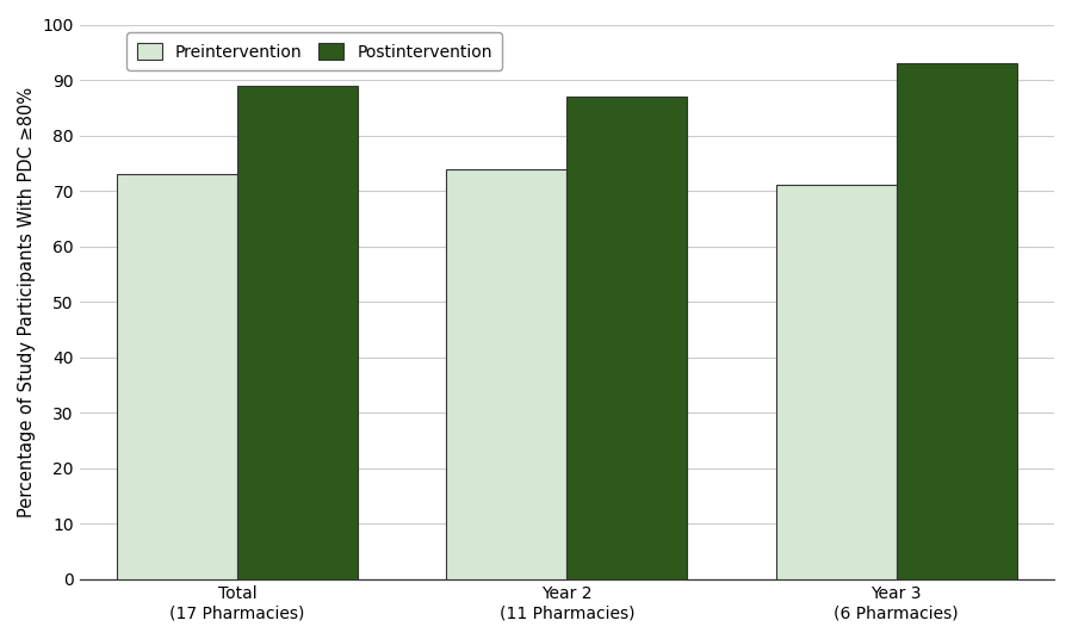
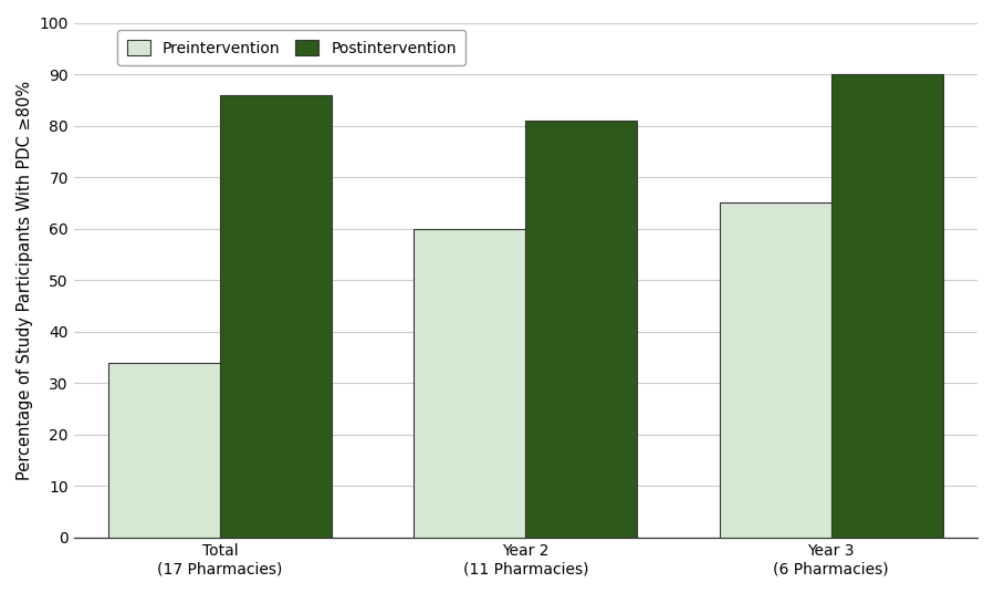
Preintervention/Total (17 Pharmacies): 73 -> 34
Postintervention/Total (17 Pharmacies): 89 -> 86
Preintervention/Year 2 (11 Pharmacies): 74 -> 60
Postintervention/Year 2 (11 Pharmacies): 87 -> 81
Preintervention/Year 3 (6 Pharmacies): 71 -> 65
Postintervention/Year 3 (6 Pharmacies): 93 -> 90
